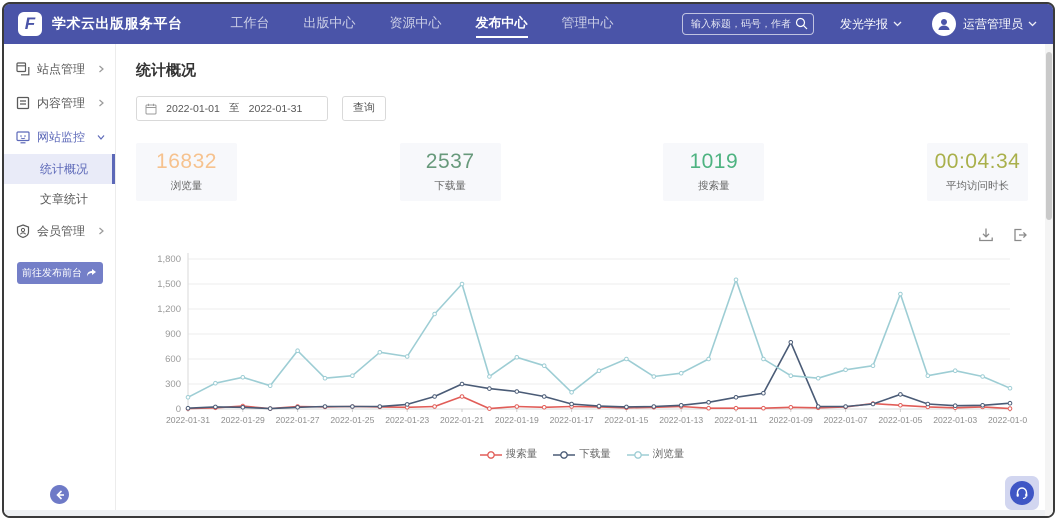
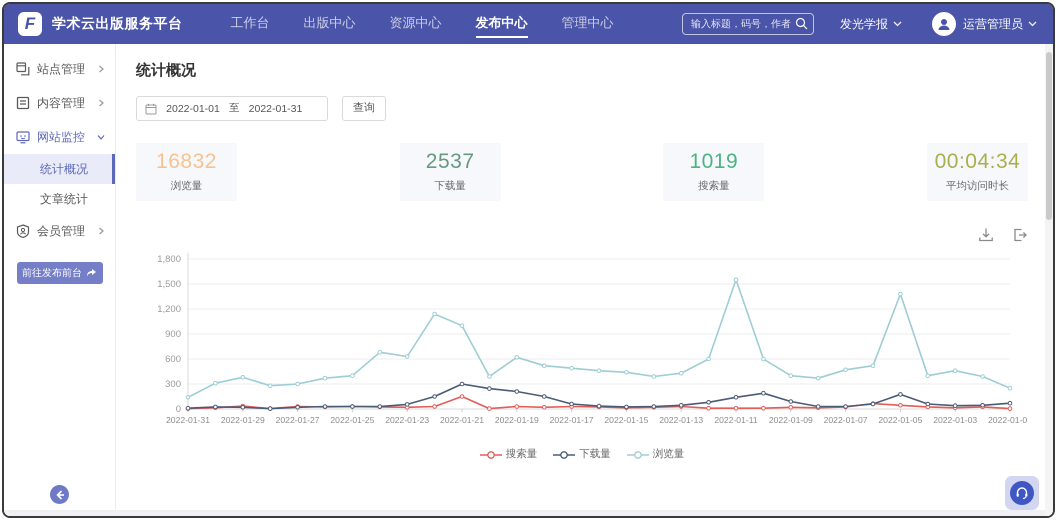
浏览量/2022-01-27: 700 -> 300
浏览量/2022-01-21: 1500 -> 1000
浏览量/2022-01-17: 200 -> 500
浏览量/2022-01-15: 600 -> 400
下载量/2022-01-09: 800 -> 100
